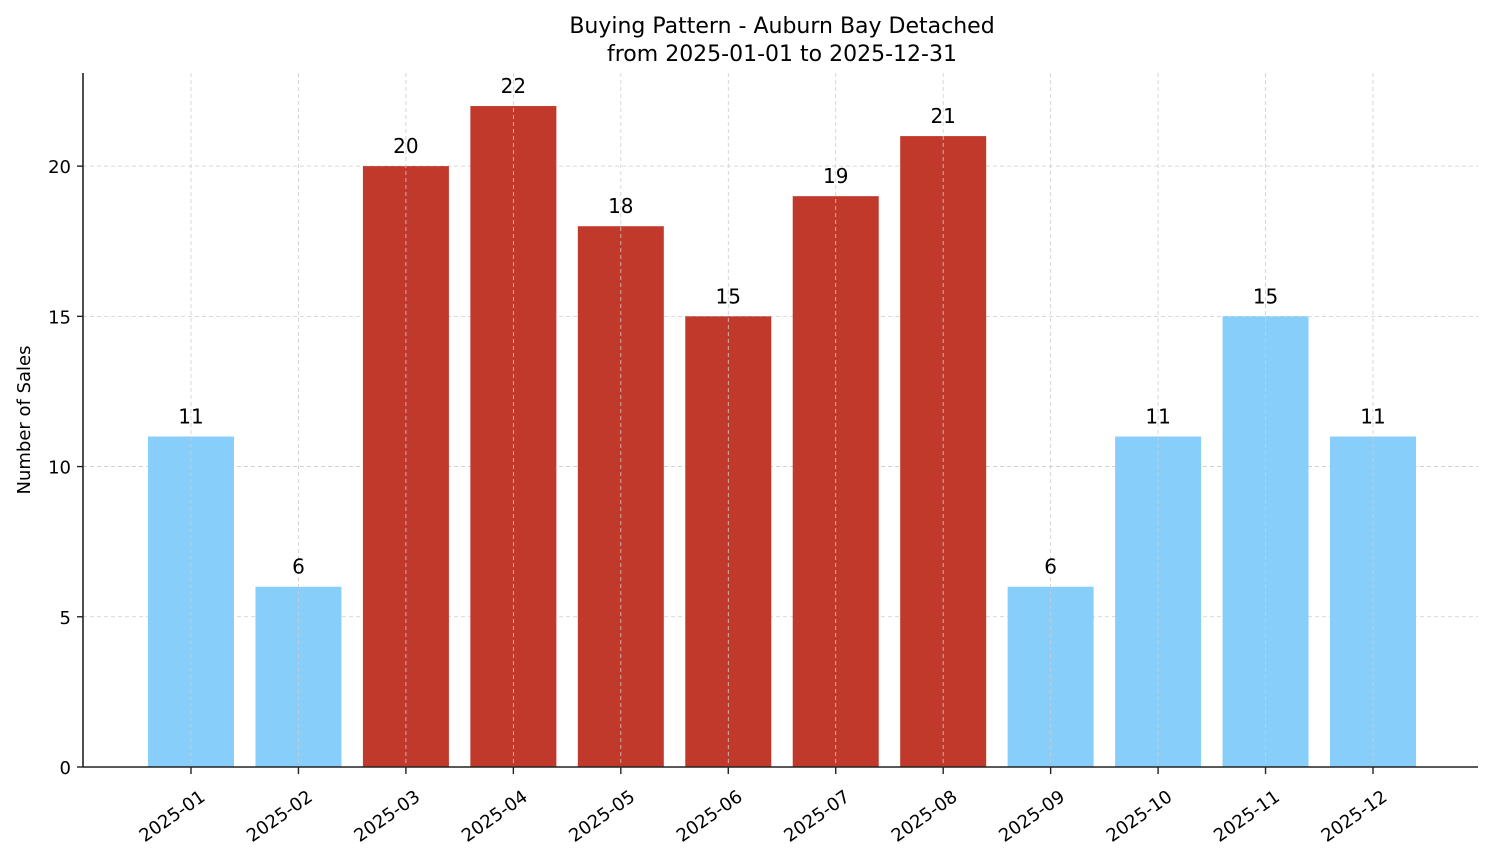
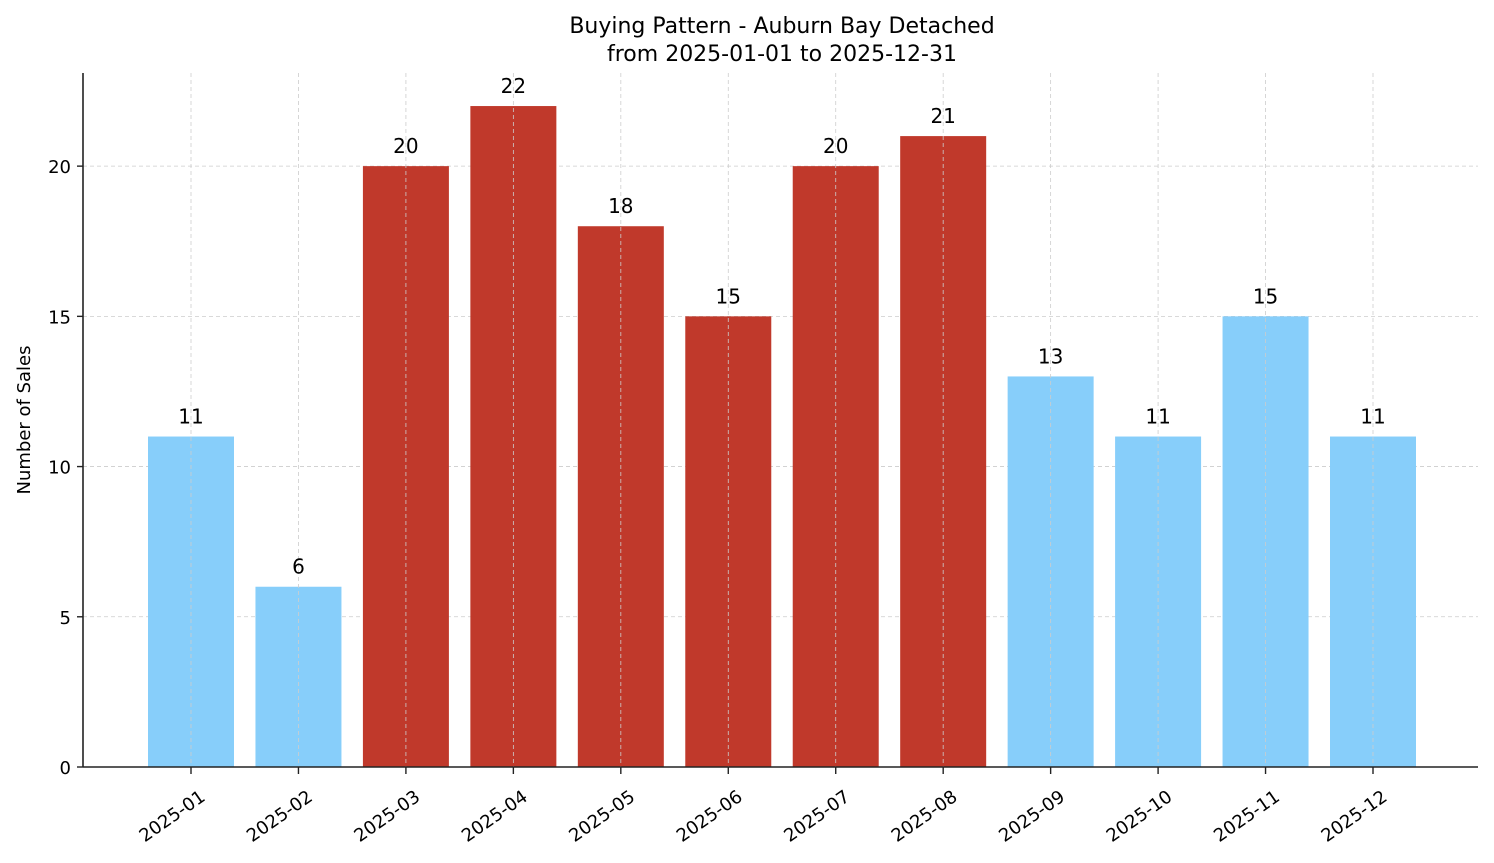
2025-07: 19 -> 20
2025-09: 6 -> 13
